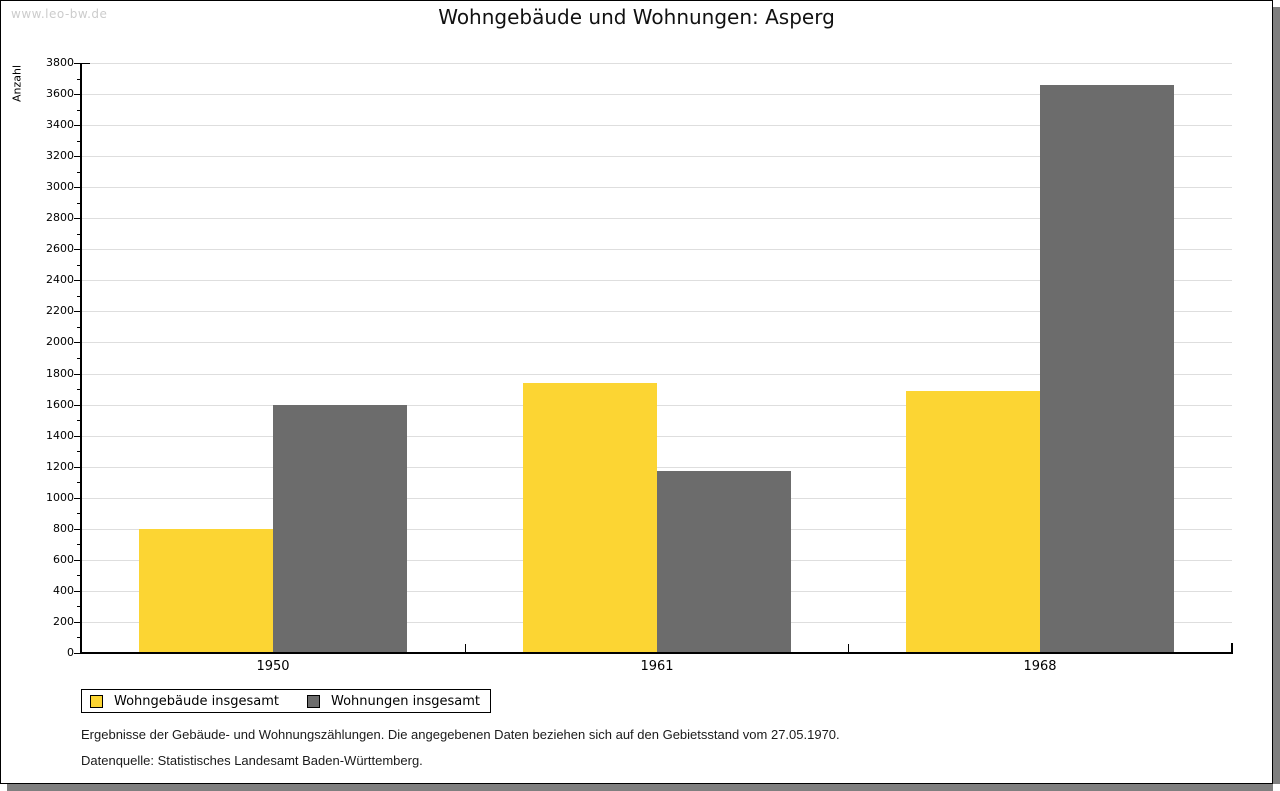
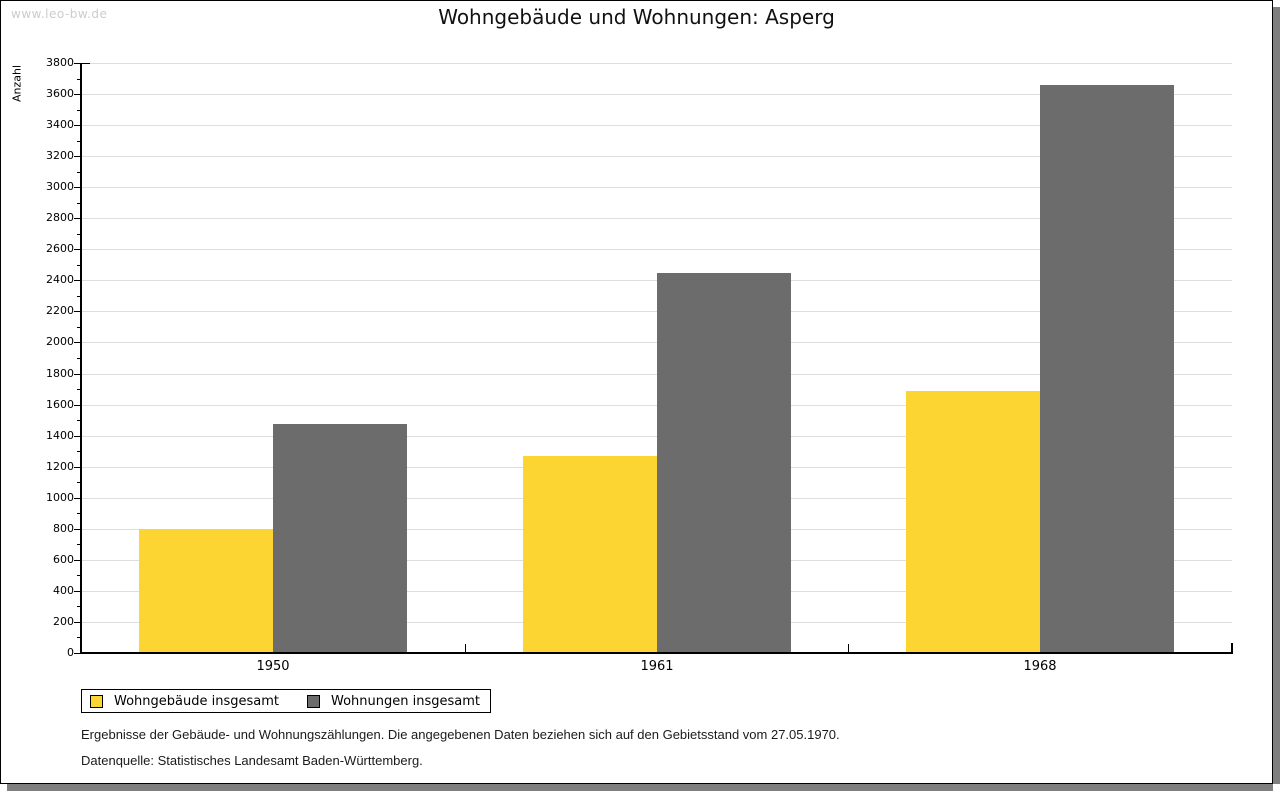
Wohnungen insgesamt/1950: 1600 -> 1480
Wohngebäude insgesamt/1961: 1740 -> 1270
Wohnungen insgesamt/1961: 1170 -> 2440
